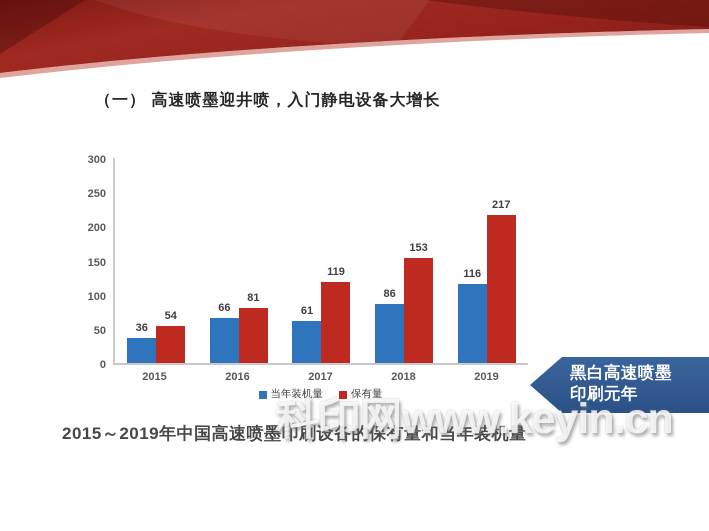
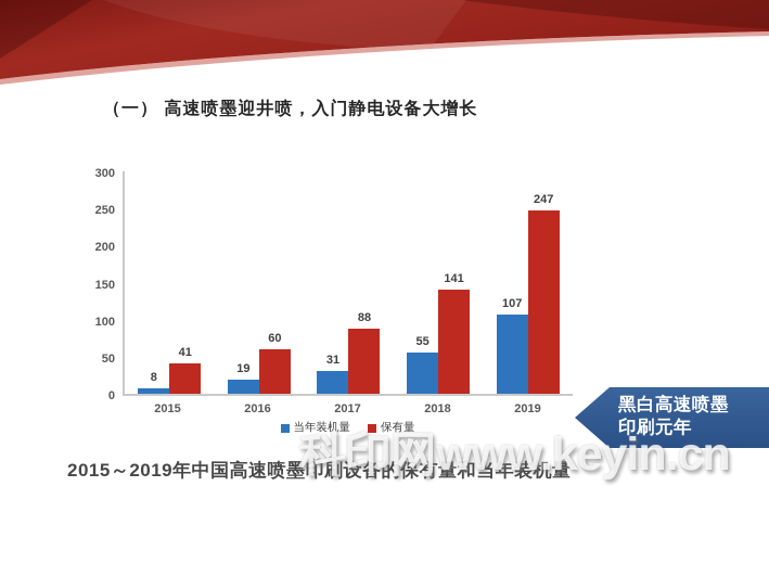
当年装机量/2015: 36 -> 8
保有量/2015: 54 -> 41
当年装机量/2016: 66 -> 19
保有量/2016: 81 -> 60
当年装机量/2017: 61 -> 31
保有量/2017: 119 -> 88
当年装机量/2018: 86 -> 55
保有量/2018: 153 -> 141
当年装机量/2019: 116 -> 107
保有量/2019: 217 -> 247
